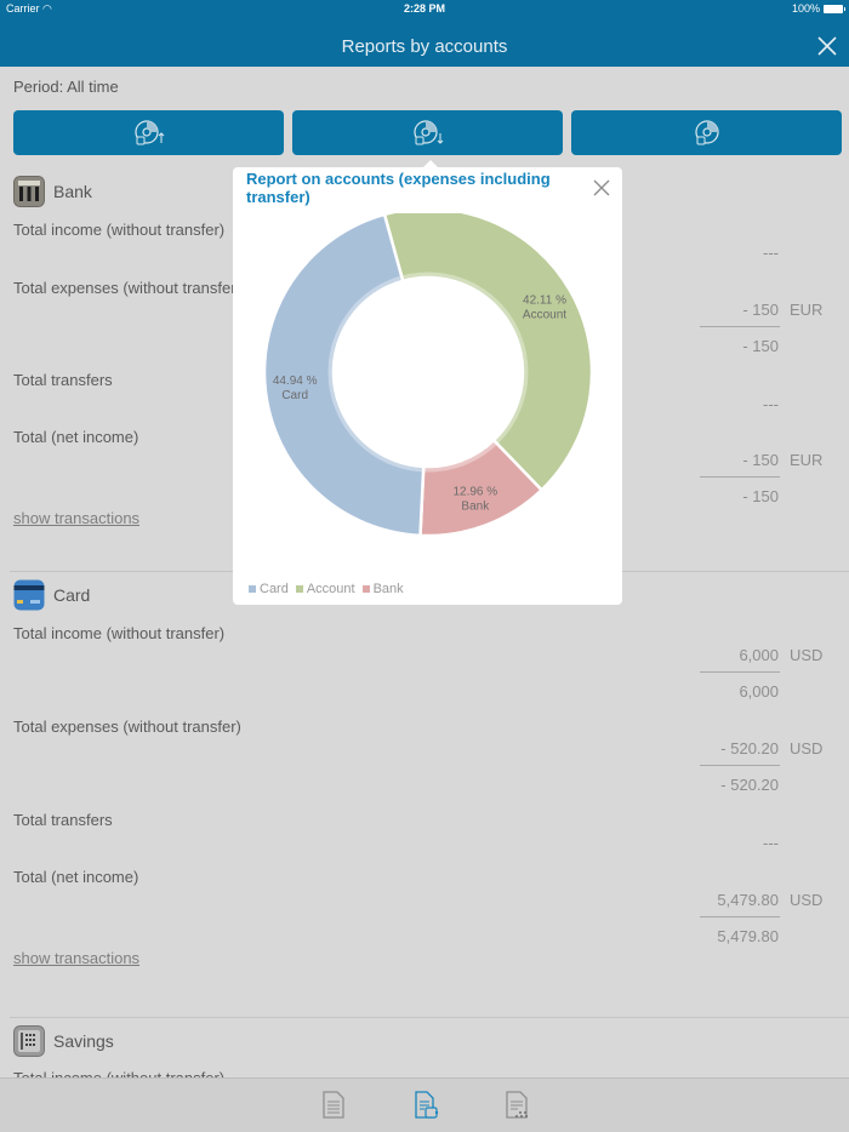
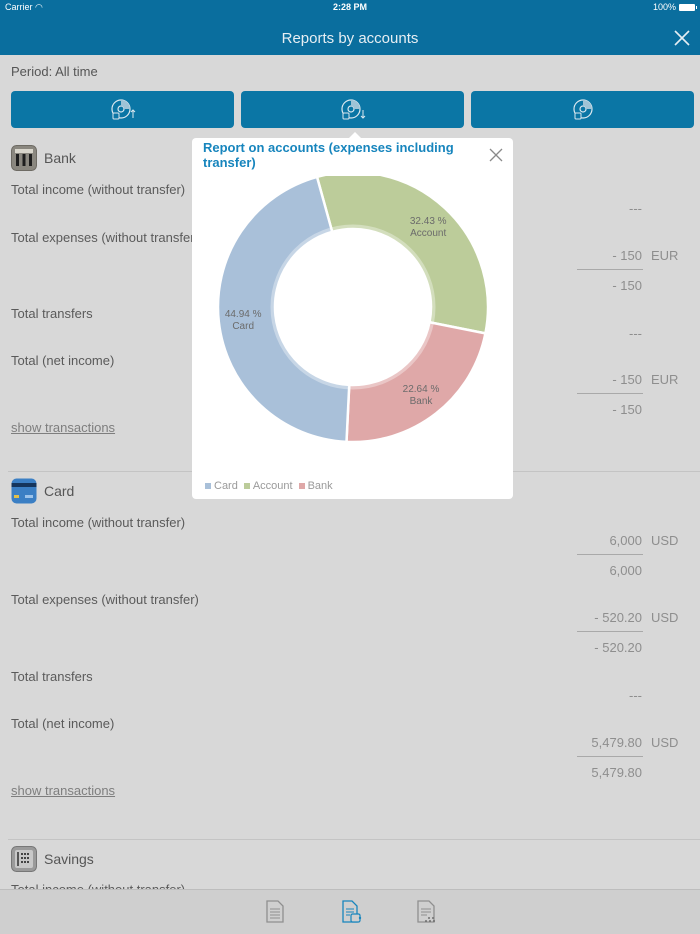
Account: 42.11 -> 32.43
Bank: 12.96 -> 22.64
